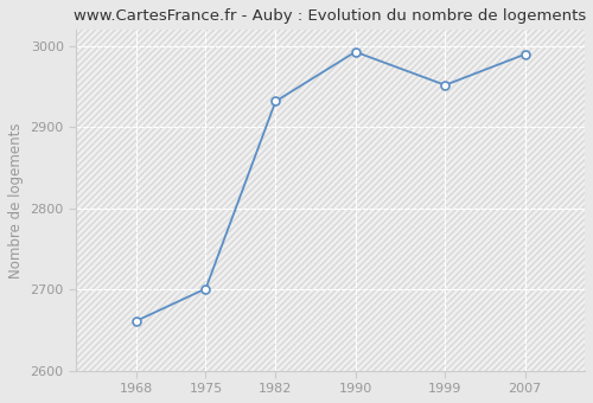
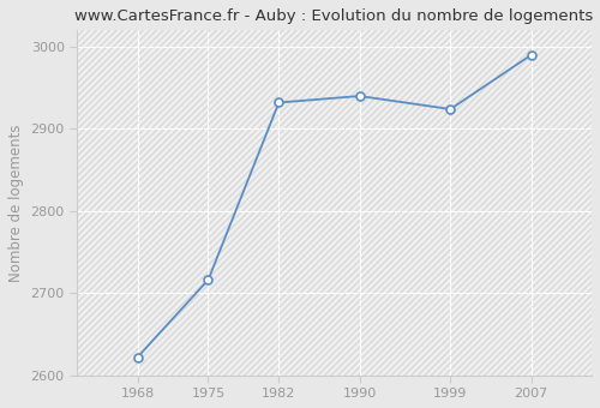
1968: 2661 -> 2622
1975: 2701 -> 2716
1990: 2993 -> 2940
1999: 2952 -> 2924
